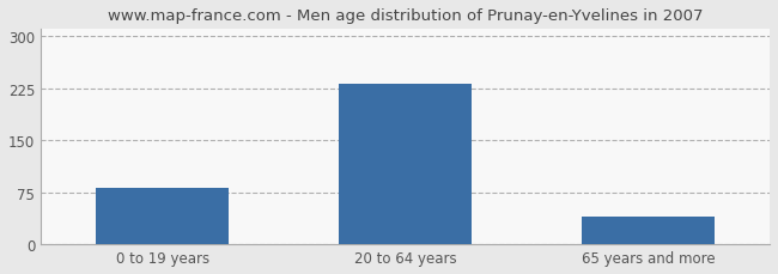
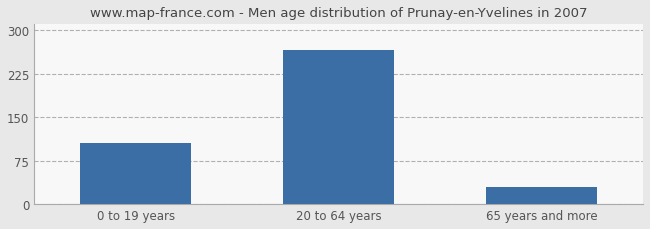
0 to 19 years: 82 -> 105
20 to 64 years: 232 -> 265
65 years and more: 40 -> 30
